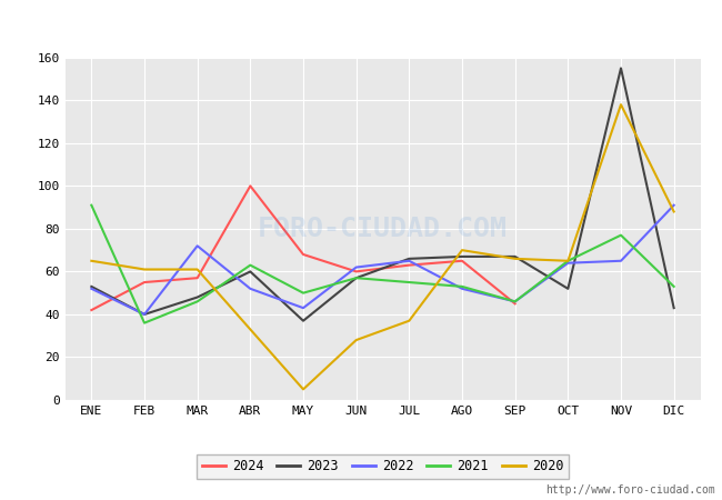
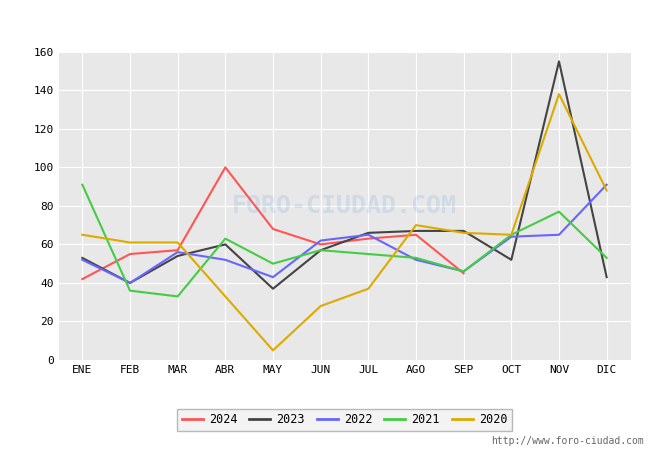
2023/MAR: 48 -> 54
2022/MAR: 72 -> 56
2021/MAR: 46 -> 33
